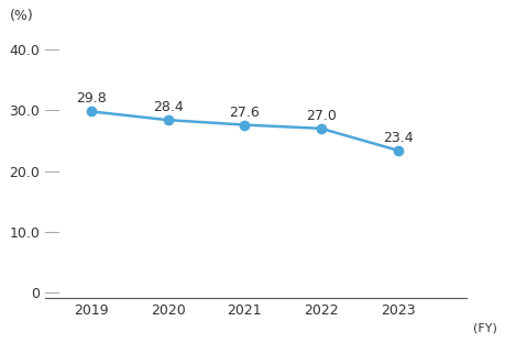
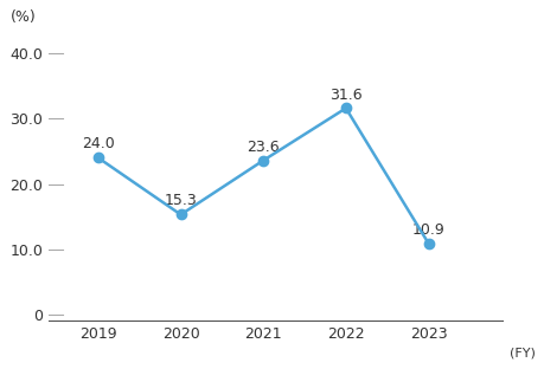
2019: 29.8 -> 24.0
2020: 28.4 -> 15.3
2021: 27.6 -> 23.6
2022: 27.0 -> 31.6
2023: 23.4 -> 10.9
